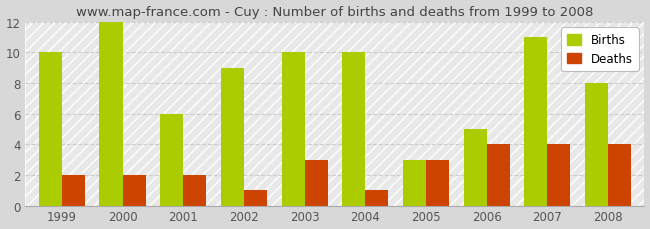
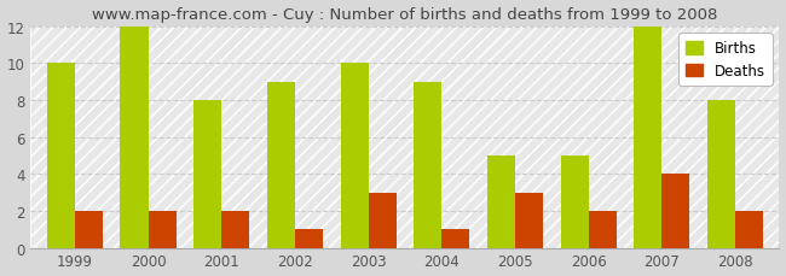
Births/2001: 6 -> 8
Births/2004: 10 -> 9
Births/2005: 3 -> 5
Deaths/2006: 4 -> 2
Births/2007: 11 -> 12
Deaths/2008: 4 -> 2
